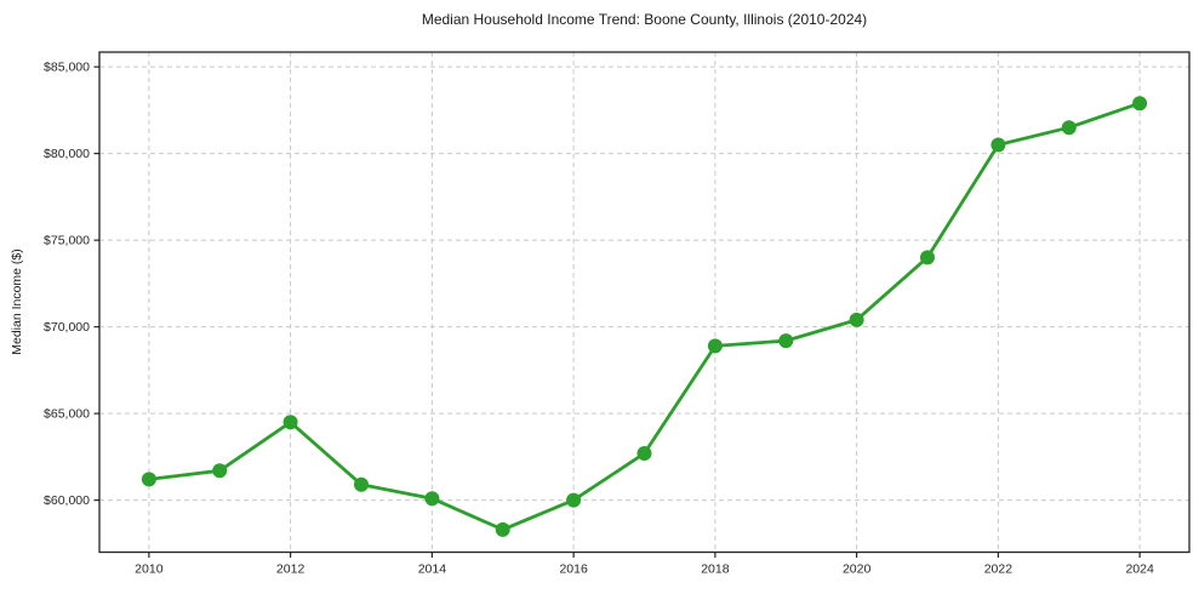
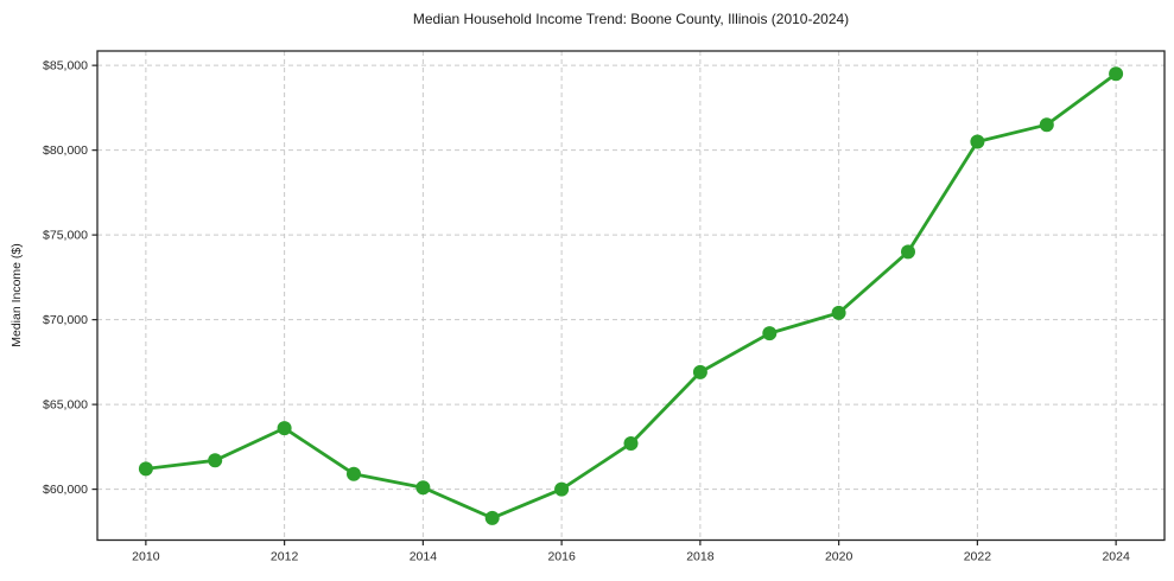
2012: $64500 -> $63600
2018: $68900 -> $66900
2024: $82900 -> $84500
